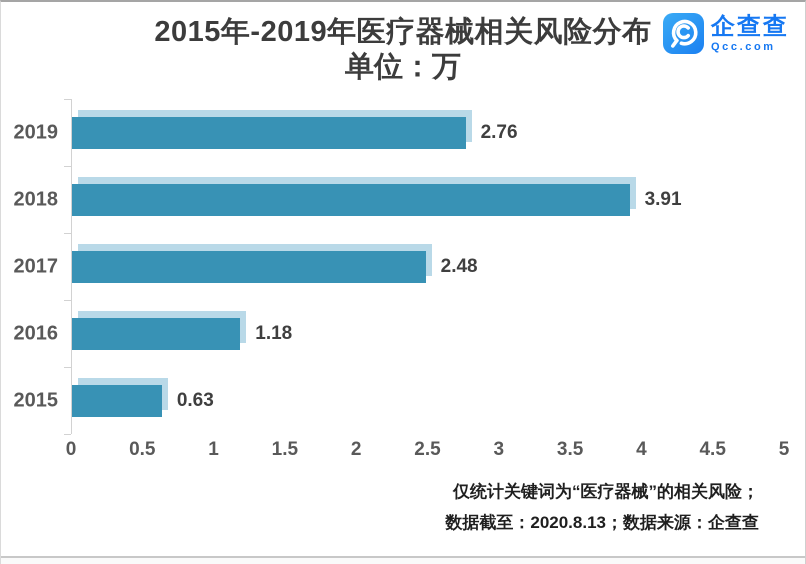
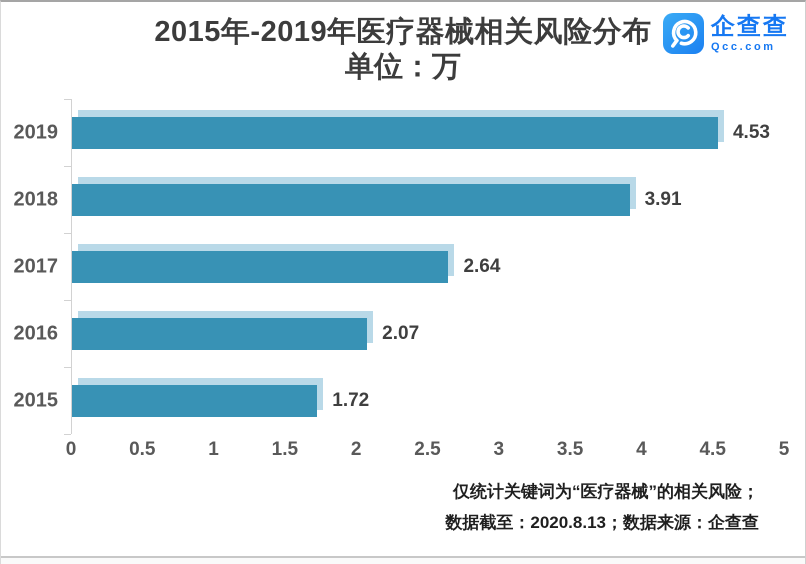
2019: 2.76 -> 4.53
2017: 2.48 -> 2.64
2016: 1.18 -> 2.07
2015: 0.63 -> 1.72
